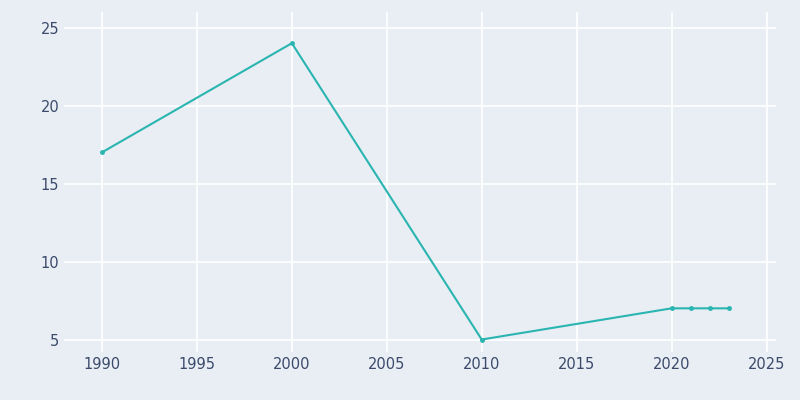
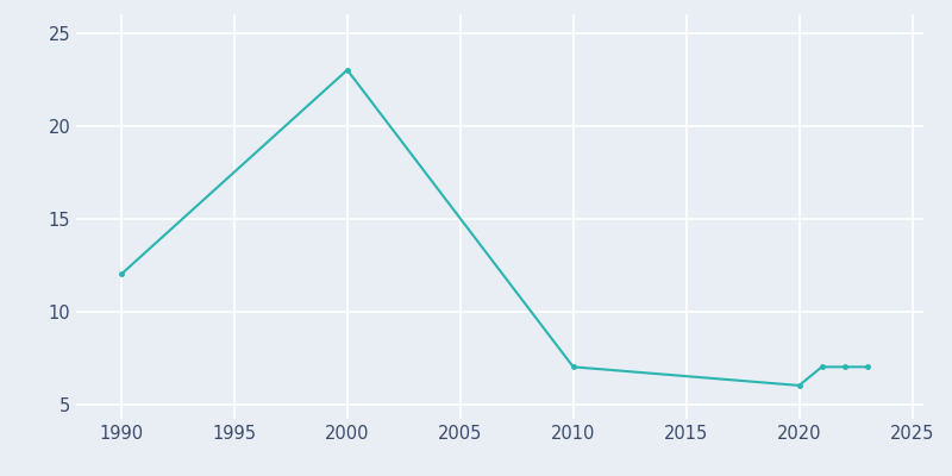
1990: 17 -> 12
2000: 24 -> 23
2010: 5 -> 7
2020: 7 -> 6
